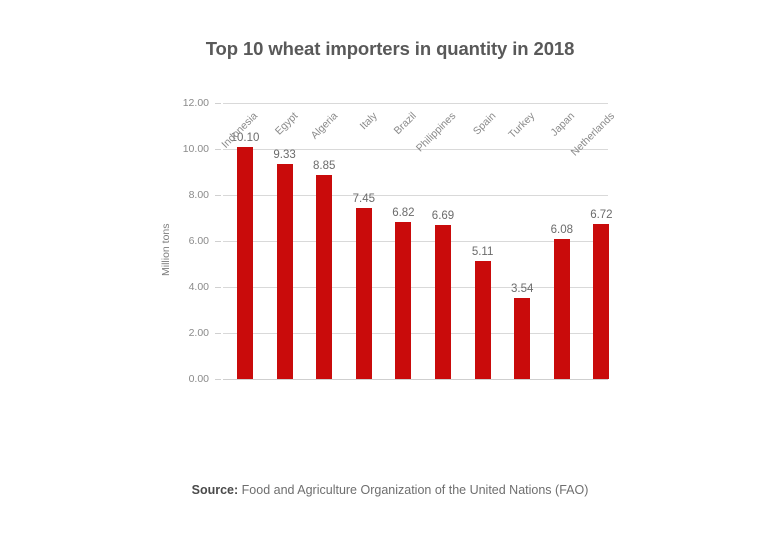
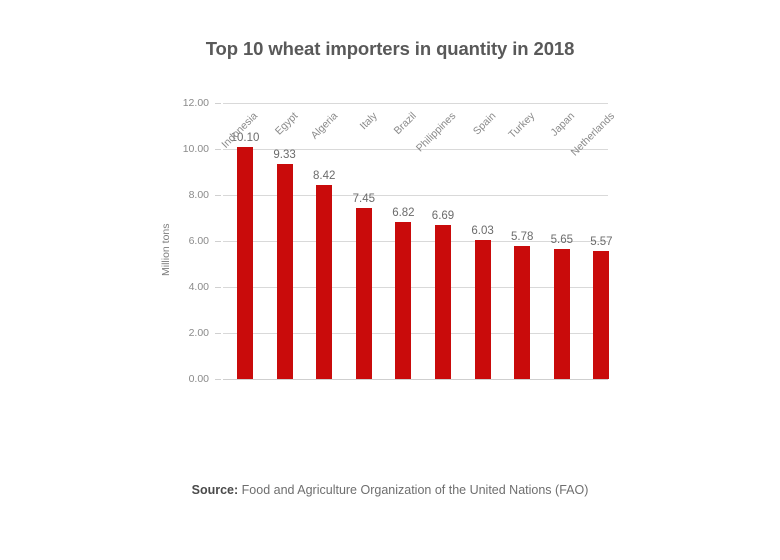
Algeria: 8.85 -> 8.42
Spain: 5.11 -> 6.03
Turkey: 3.54 -> 5.78
Japan: 6.08 -> 5.65
Netherlands: 6.72 -> 5.57
